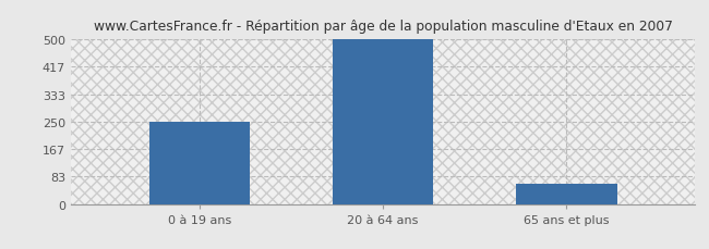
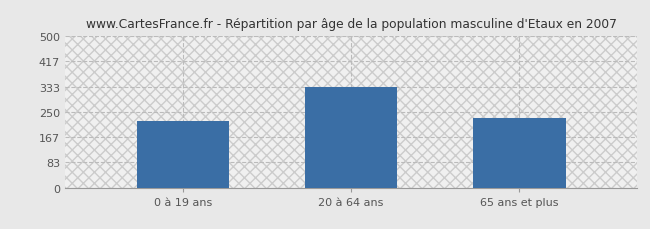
0 à 19 ans: 250 -> 220
20 à 64 ans: 500 -> 330
65 ans et plus: 60 -> 230
